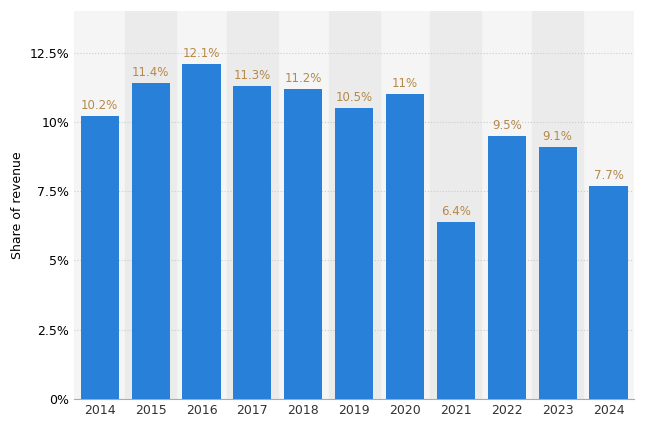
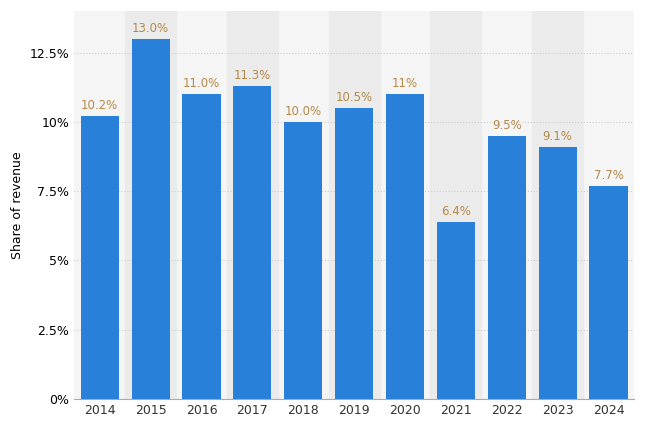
2015: 11.4% -> 13.0%
2016: 12.1% -> 11.0%
2018: 11.2% -> 10.0%
